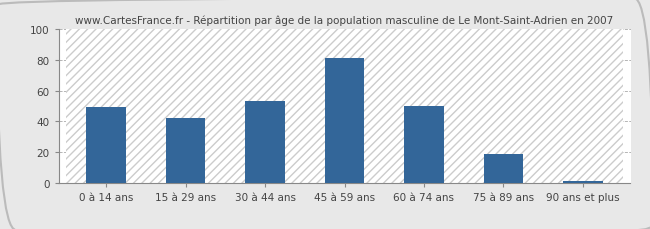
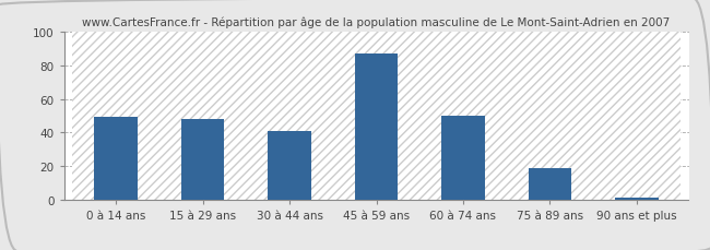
15 à 29 ans: 42 -> 48
30 à 44 ans: 53 -> 41
45 à 59 ans: 81 -> 87
